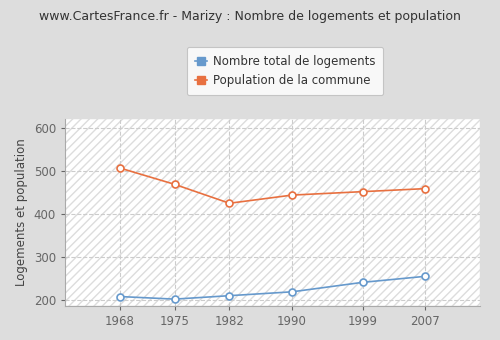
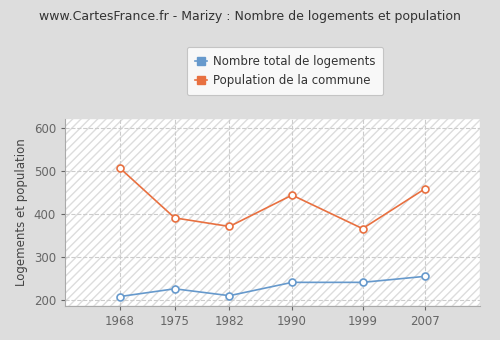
Nombre total de logements/1975: 201 -> 225
Population de la commune/1975: 468 -> 390
Population de la commune/1982: 424 -> 370
Nombre total de logements/1990: 218 -> 240
Population de la commune/1999: 451 -> 365
